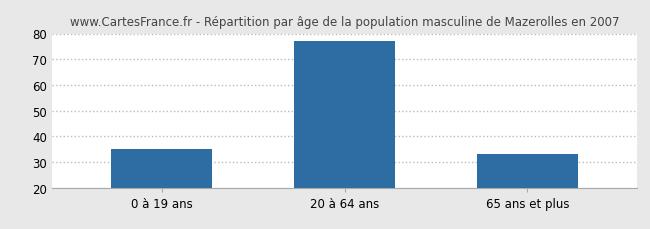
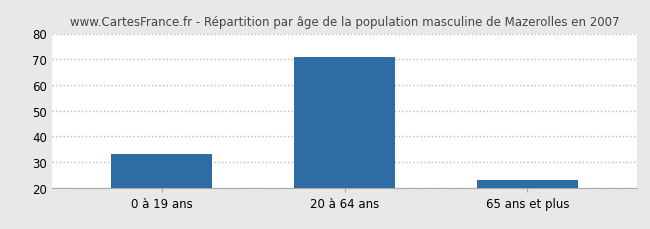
0 à 19 ans: 35 -> 33
20 à 64 ans: 77 -> 71
65 ans et plus: 33 -> 23
